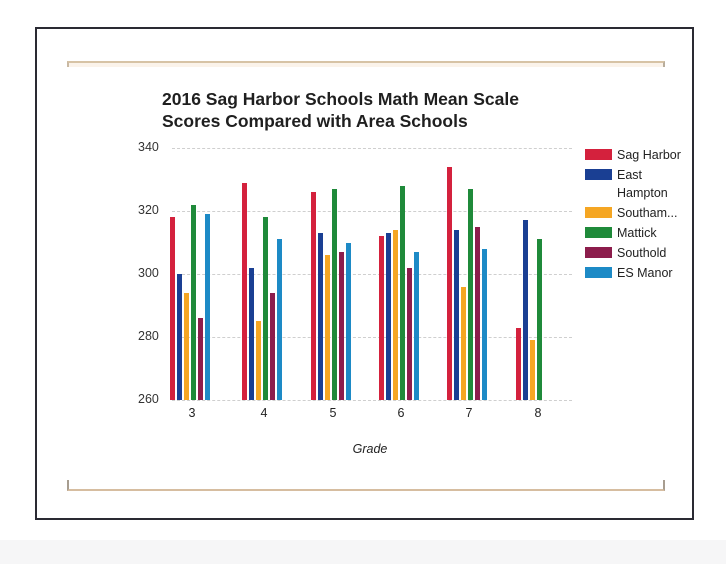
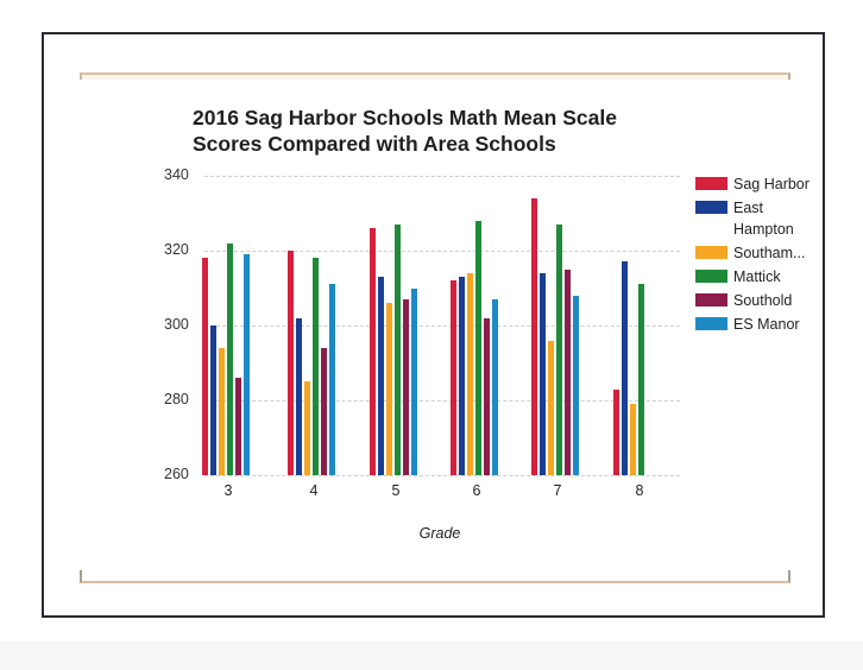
Sag Harbor/4: 329 -> 320
